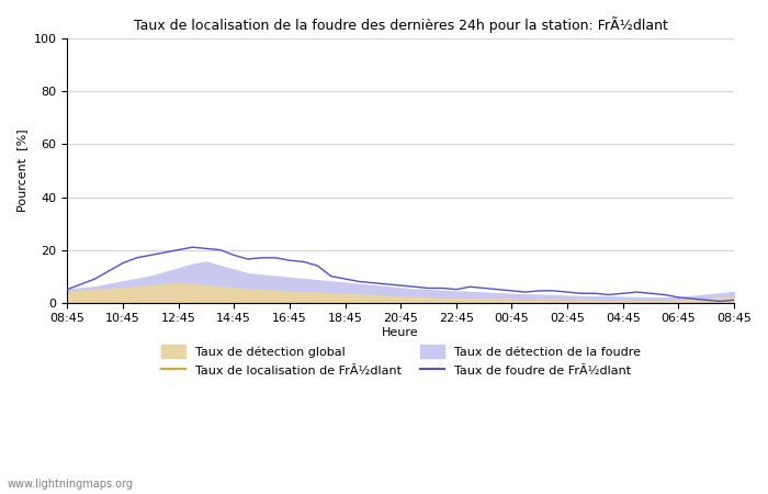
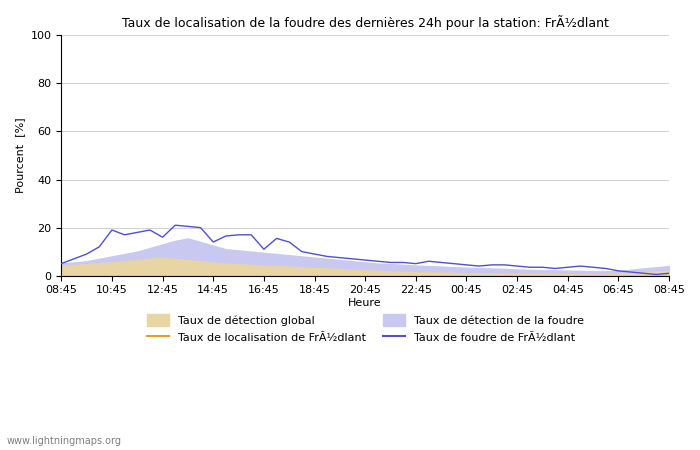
Taux de foudre de FrÃ½dlant/10:45: 15.0 -> 19.0
Taux de foudre de FrÃ½dlant/12:45: 20.0 -> 16.0
Taux de foudre de FrÃ½dlant/14:45: 18.0 -> 14.0
Taux de foudre de FrÃ½dlant/16:45: 16.0 -> 11.0
